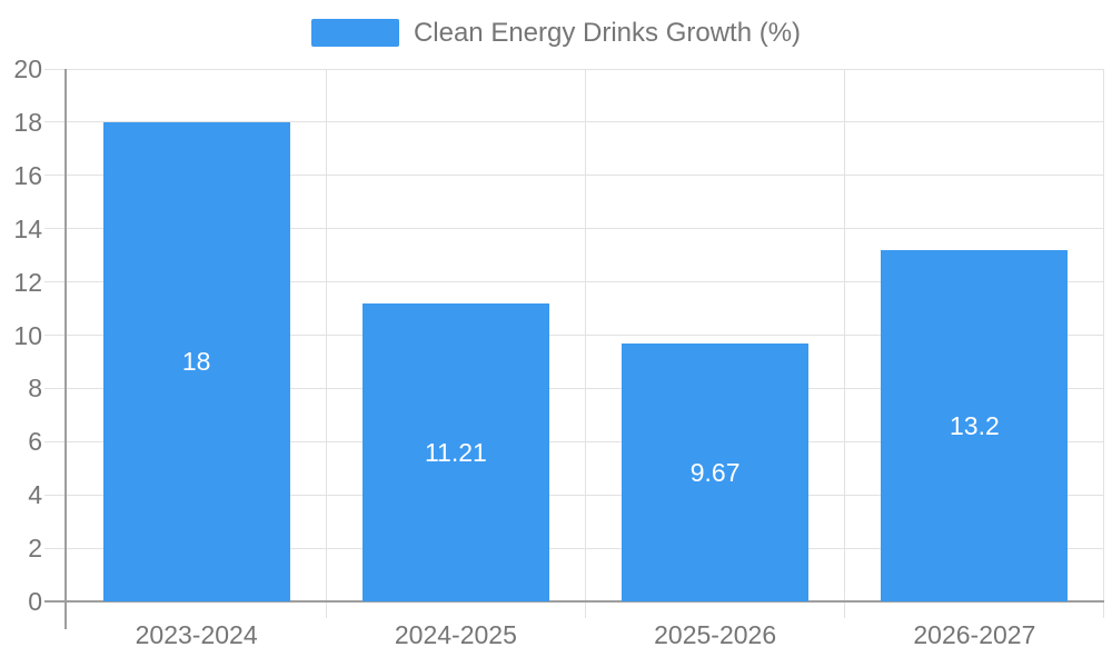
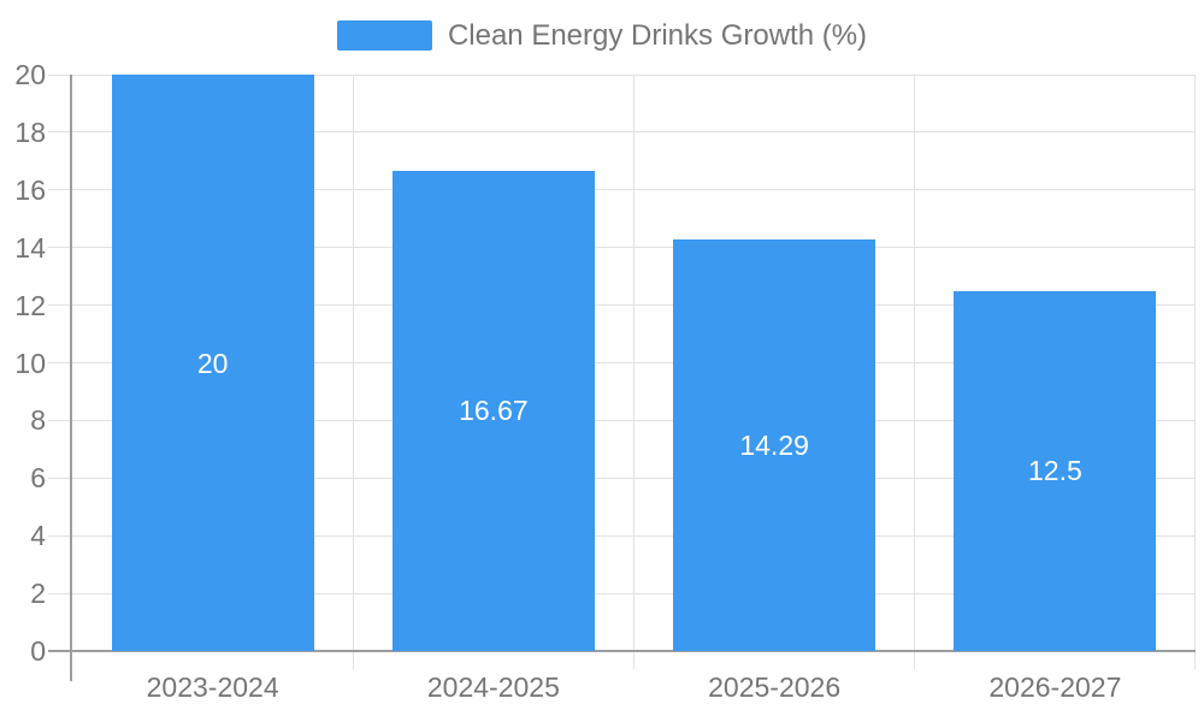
2023-2024: 18 -> 20
2024-2025: 11.21 -> 16.67
2025-2026: 9.67 -> 14.29
2026-2027: 13.2 -> 12.5
